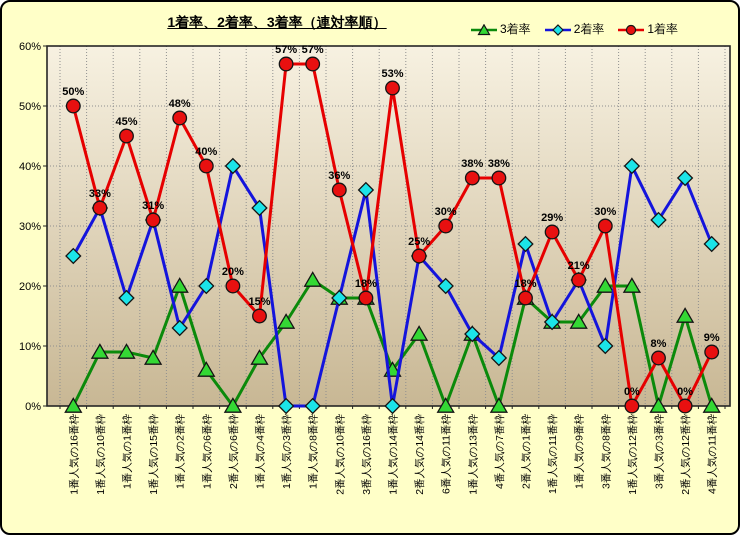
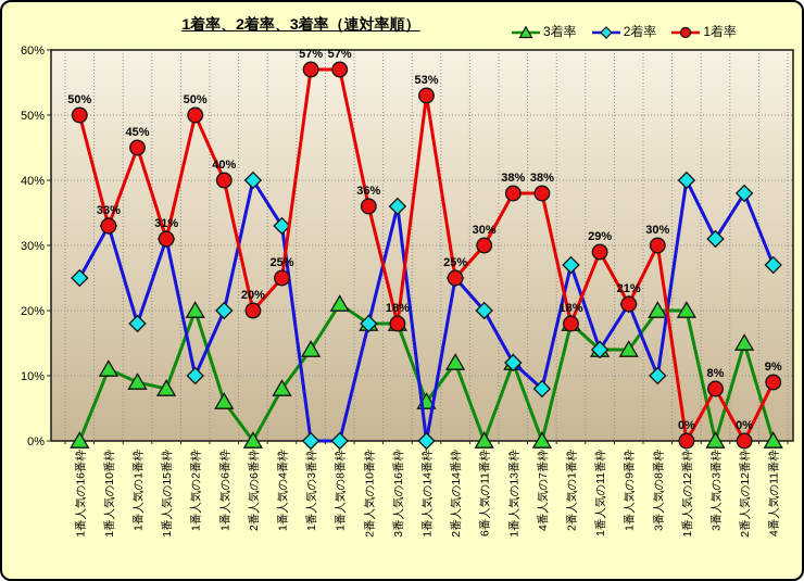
3着率/1番人気の10番枠: 9% -> 11%
1着率/1番人気の2番枠: 48% -> 50%
2着率/1番人気の2番枠: 13% -> 10%
1着率/1番人気の4番枠: 15% -> 25%
